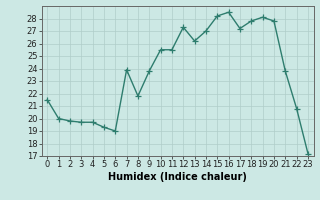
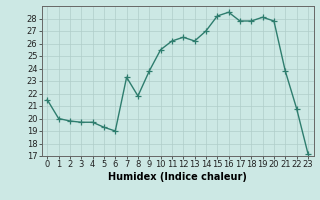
7: 23.9 -> 23.3
11: 25.5 -> 26.2
12: 27.3 -> 26.5
17: 27.2 -> 27.8
